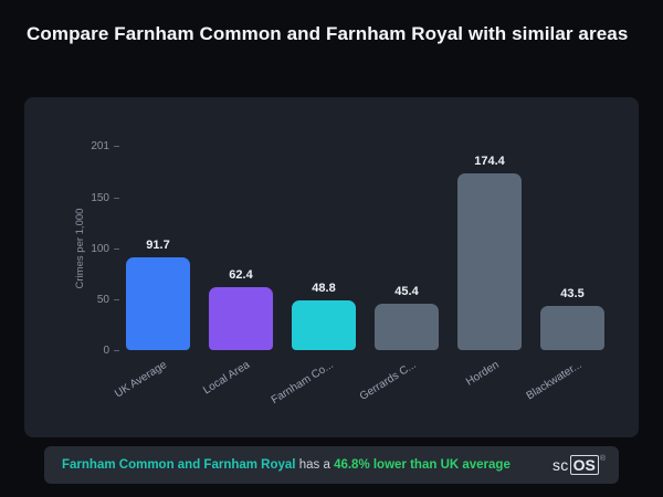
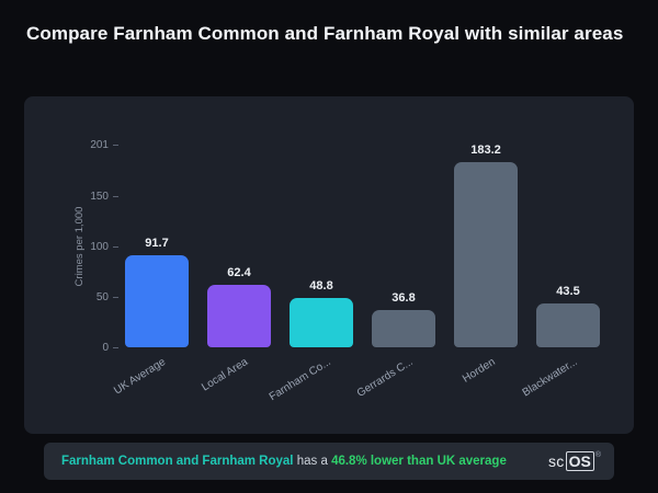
Gerrards C...: 45.4 -> 36.8
Horden: 174.4 -> 183.2
